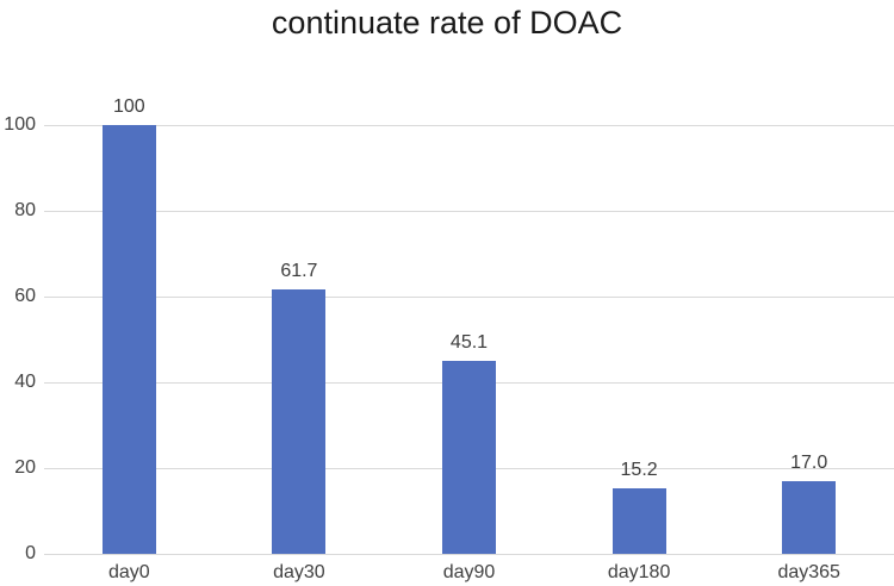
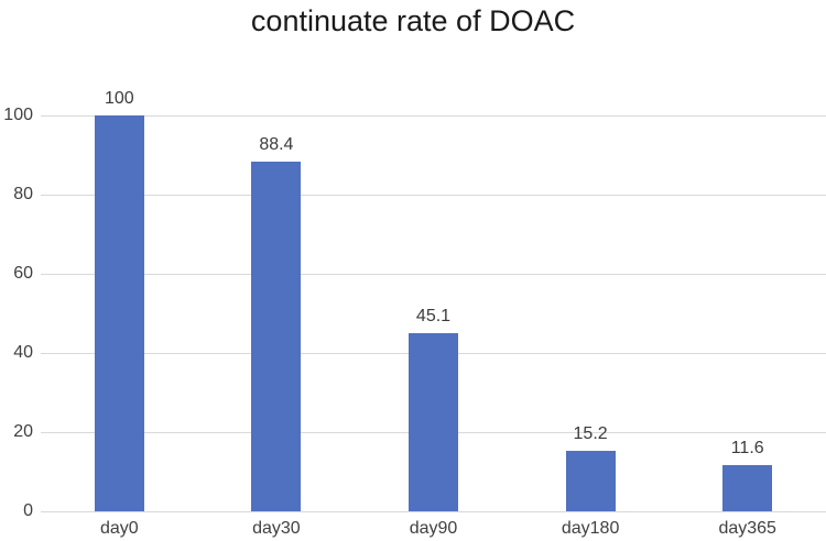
day30: 61.7 -> 88.4
day365: 17.0 -> 11.6
